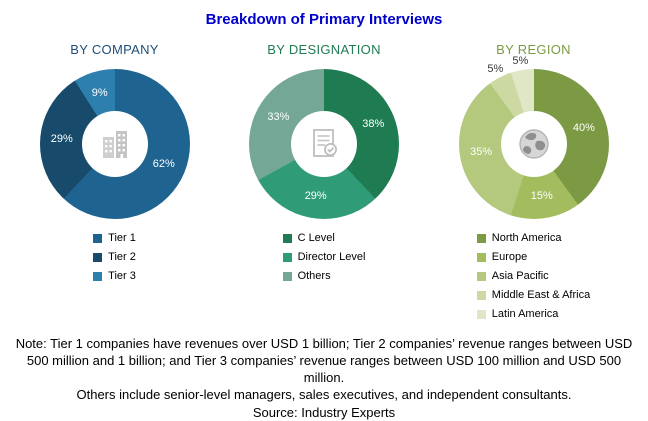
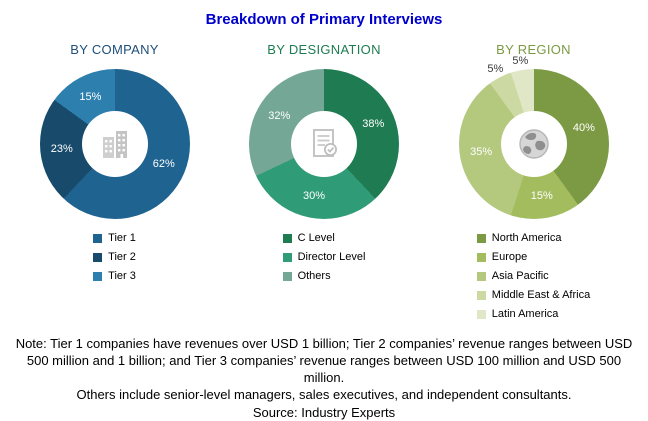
BY COMPANY/Tier 2: 29% -> 23%
BY COMPANY/Tier 3: 9% -> 15%
BY DESIGNATION/Director Level: 29% -> 30%
BY DESIGNATION/Others: 33% -> 32%
